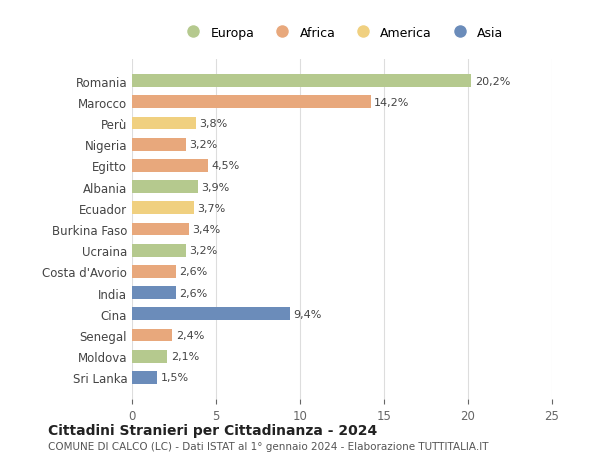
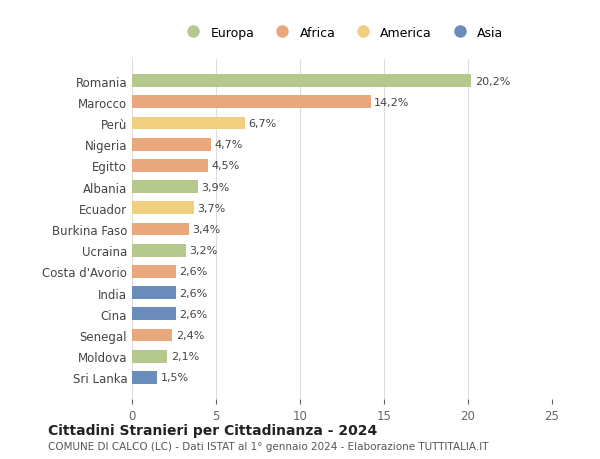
Perù: 3,8% -> 6,7%
Nigeria: 3,2% -> 4,7%
Cina: 9,4% -> 2,6%
